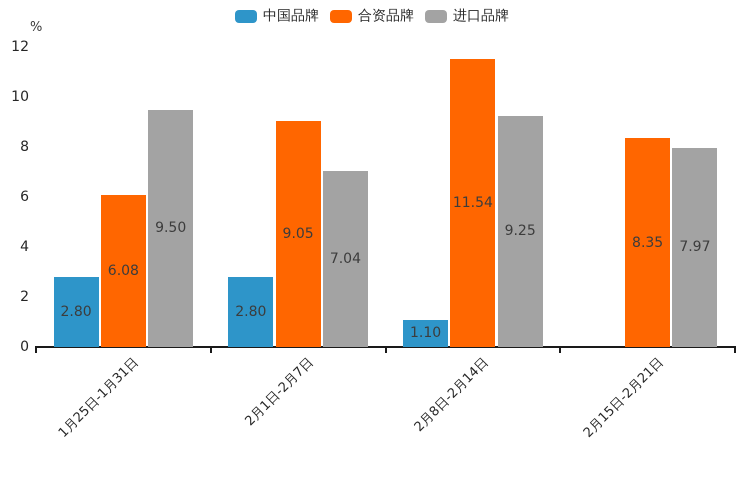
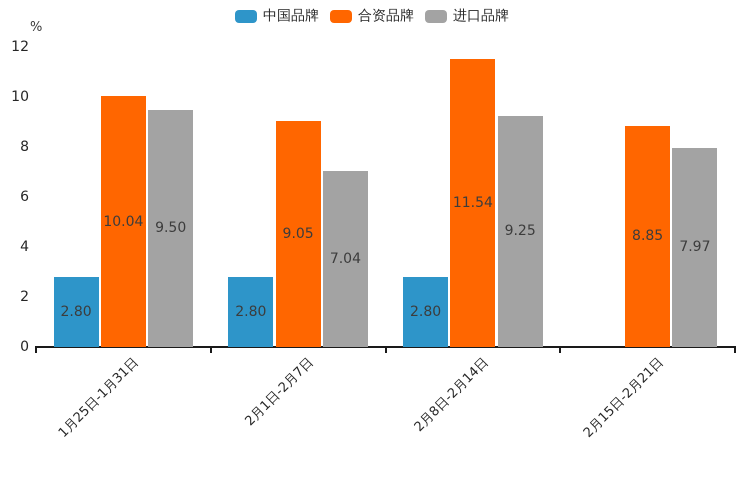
合资品牌/1月25日-1月31日: 6.08 -> 10.04
中国品牌/2月8日-2月14日: 1.10 -> 2.80
合资品牌/2月15日-2月21日: 8.35 -> 8.85
